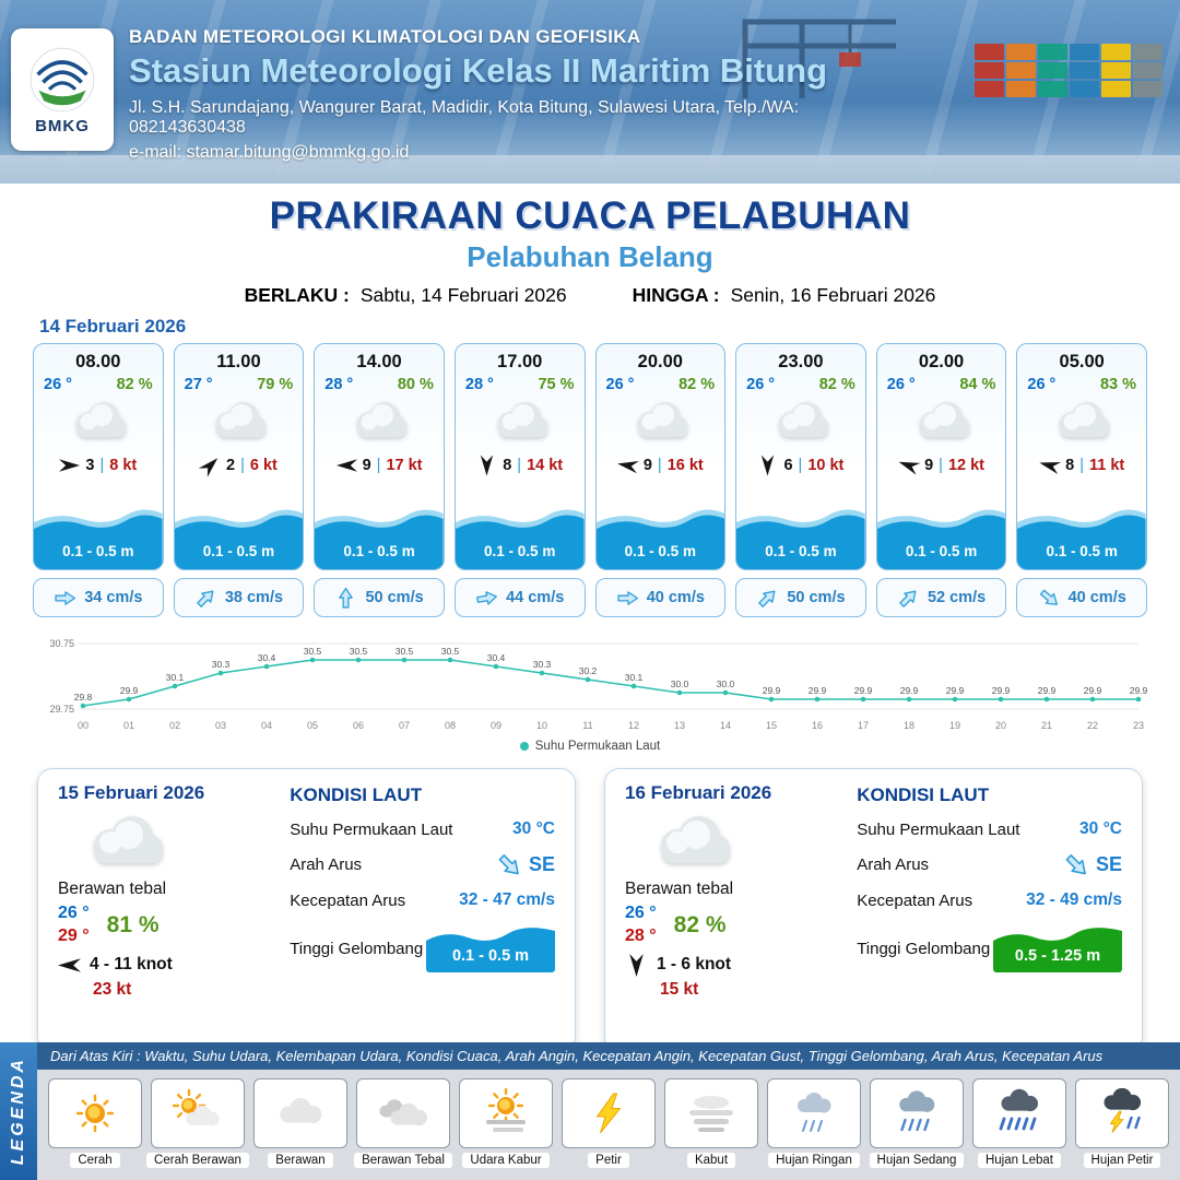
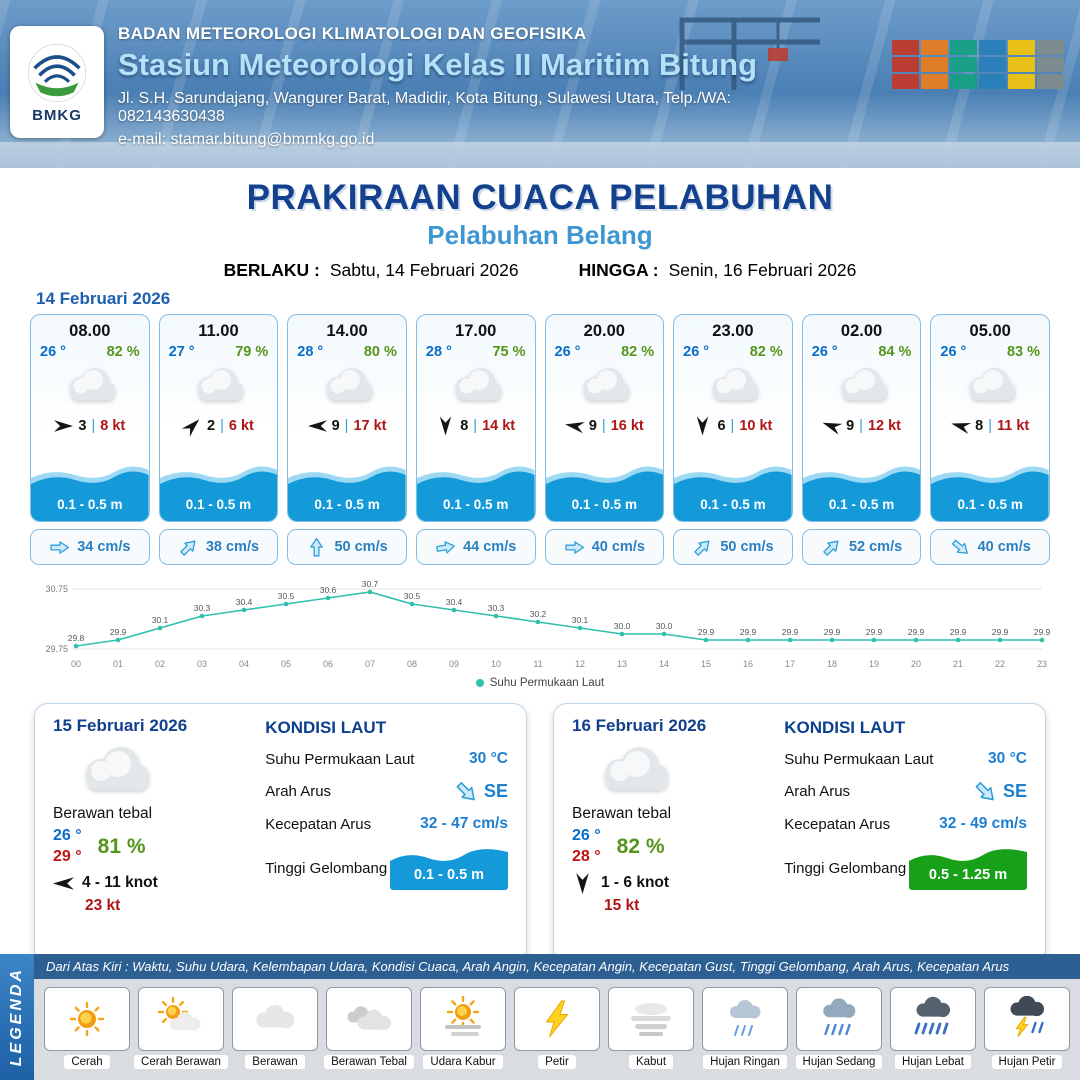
06: 30.5 -> 30.6
07: 30.5 -> 30.7
